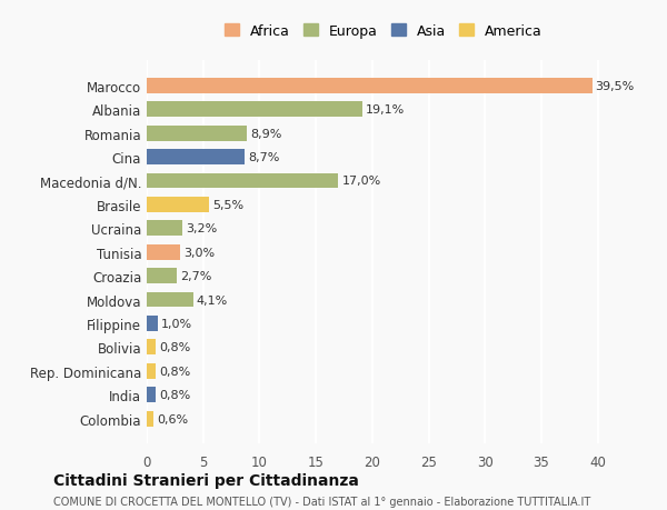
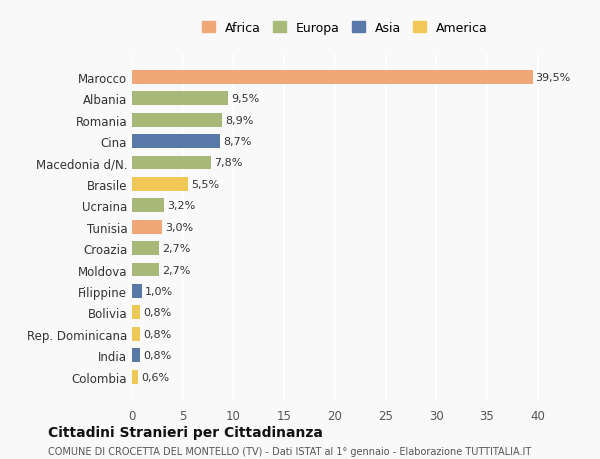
Albania: 19,1% -> 9,5%
Macedonia d/N.: 17,0% -> 7,8%
Moldova: 4,1% -> 2,7%
